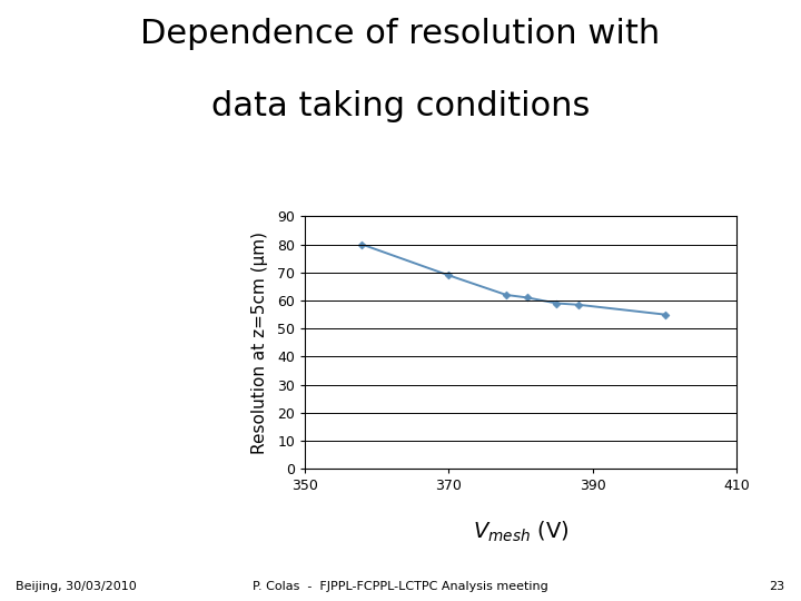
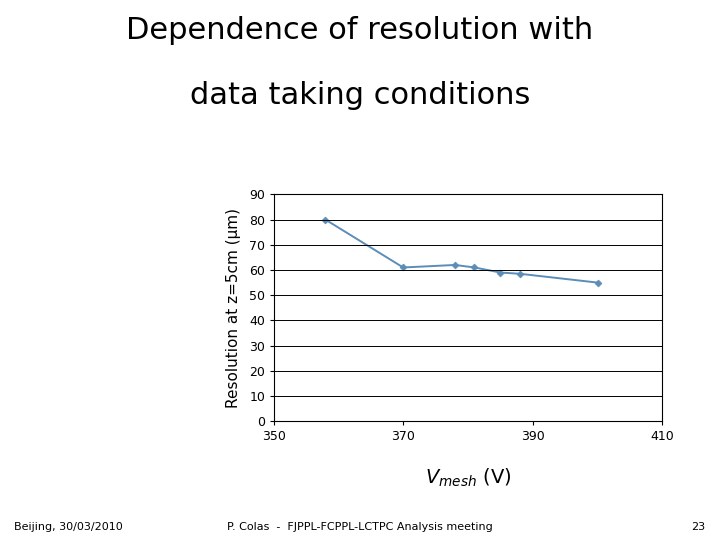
370: 69.0 -> 61.0
